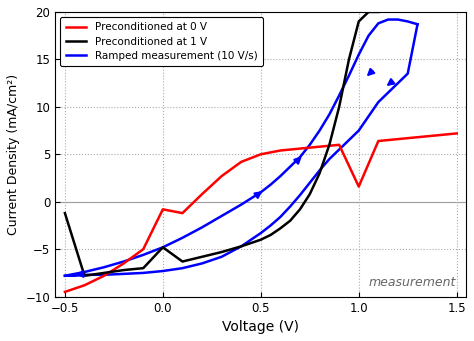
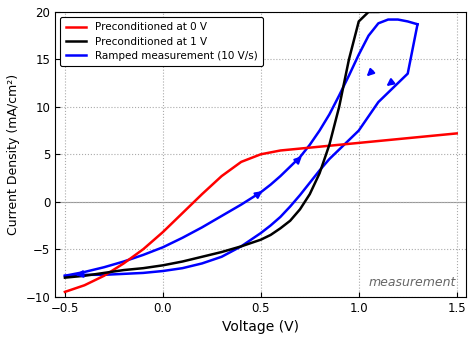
Preconditioned at 1 V/−0.5: -1.2 -> -8.0
Preconditioned at 0 V/0.0: -0.8 -> -3.2
Preconditioned at 1 V/0.0: -4.8 -> -6.7
Preconditioned at 0 V/1.0: 1.6 -> 6.2
